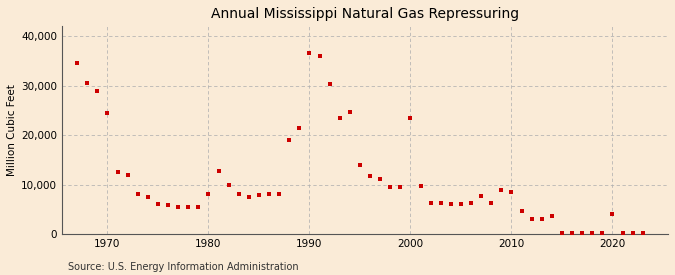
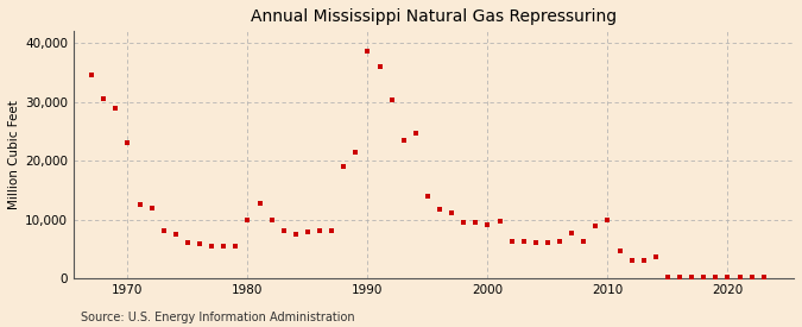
1970: 24,500 -> 23,000
1980: 8,000 -> 10,000
1990: 36,500 -> 38,700
2000: 23,500 -> 9,000
2010: 8,500 -> 9,800
2020: 4,000 -> 100
